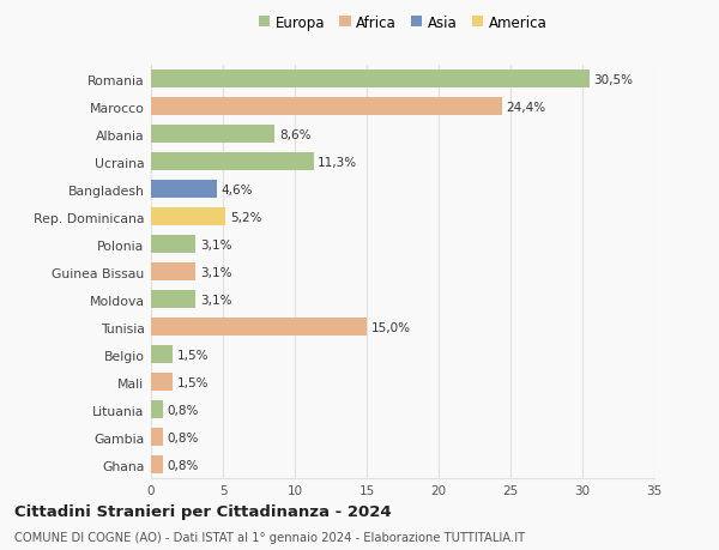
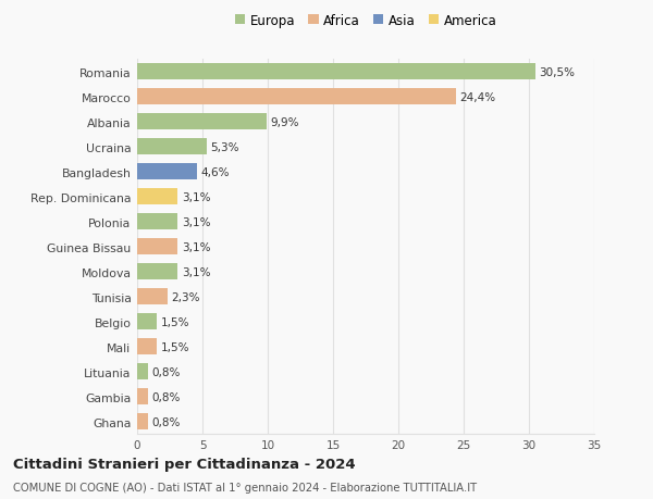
Albania: 8,6% -> 9,9%
Ucraina: 11,3% -> 5,3%
Rep. Dominicana: 5,2% -> 3,1%
Tunisia: 15,0% -> 2,3%
